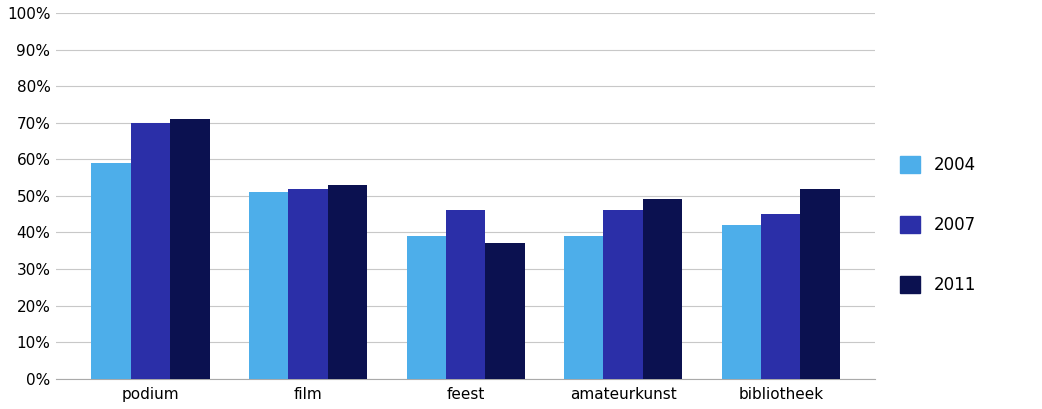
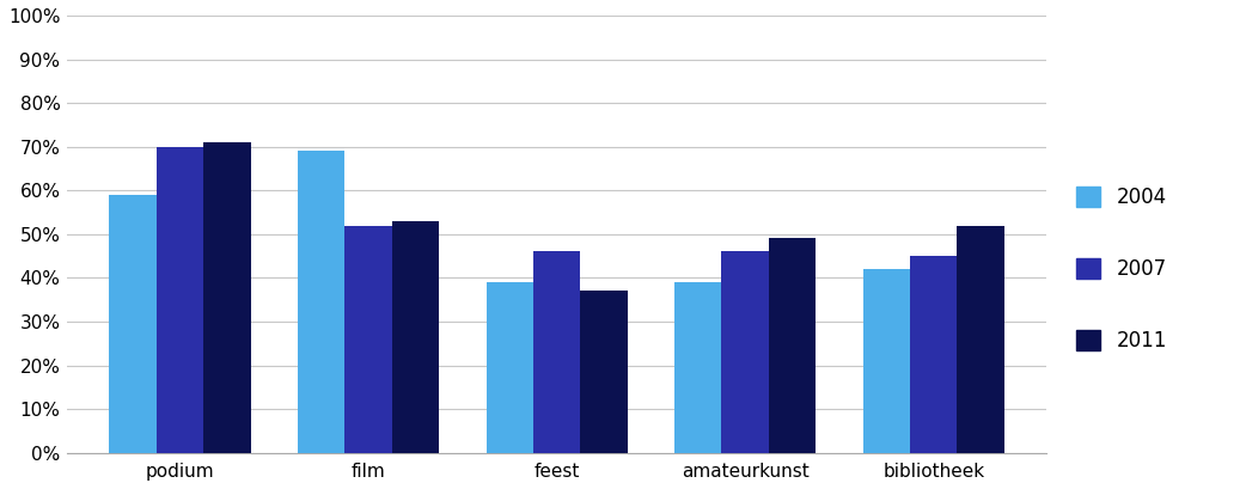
2004/film: 51% -> 69%
